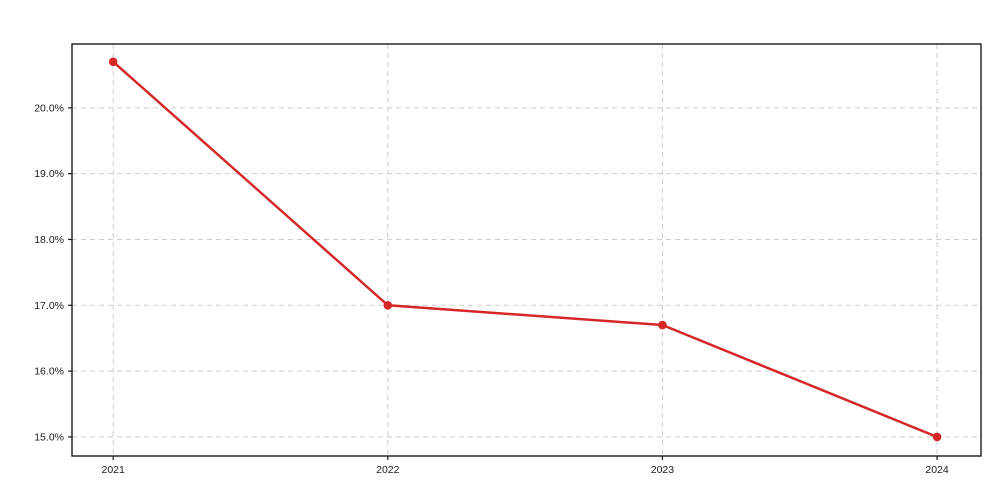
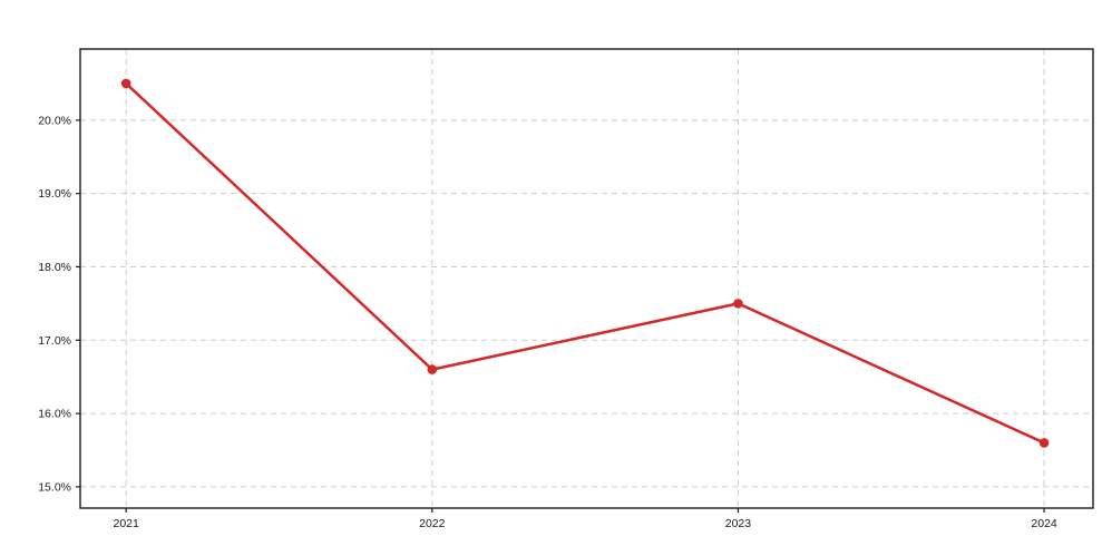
2021: 20.7% -> 20.5%
2022: 17.0% -> 16.6%
2023: 16.7% -> 17.5%
2024: 15.0% -> 15.6%
